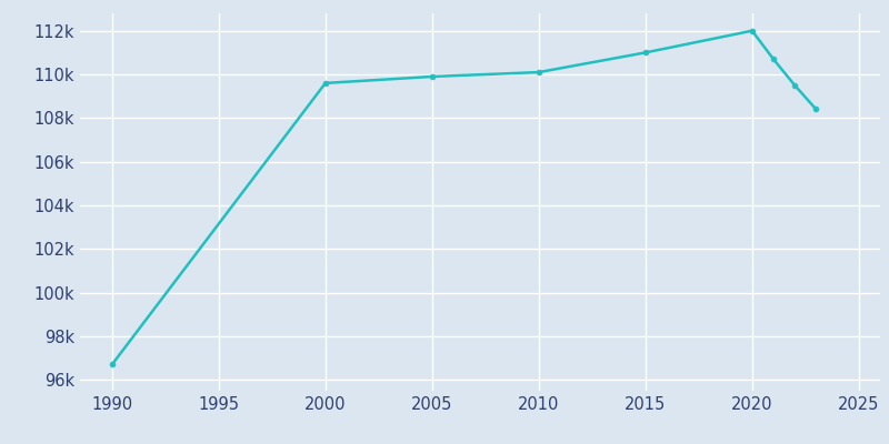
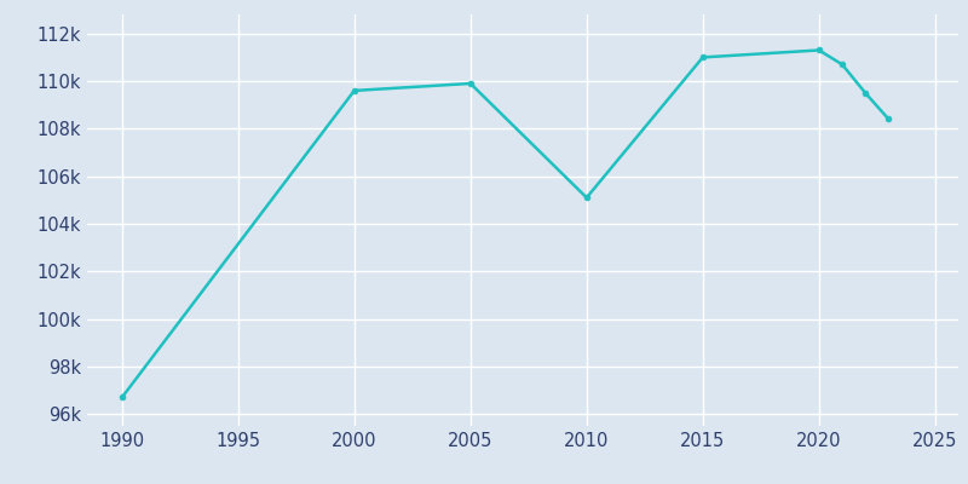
2010: 110.1k -> 105.1k
2020: 112.0k -> 111.3k
